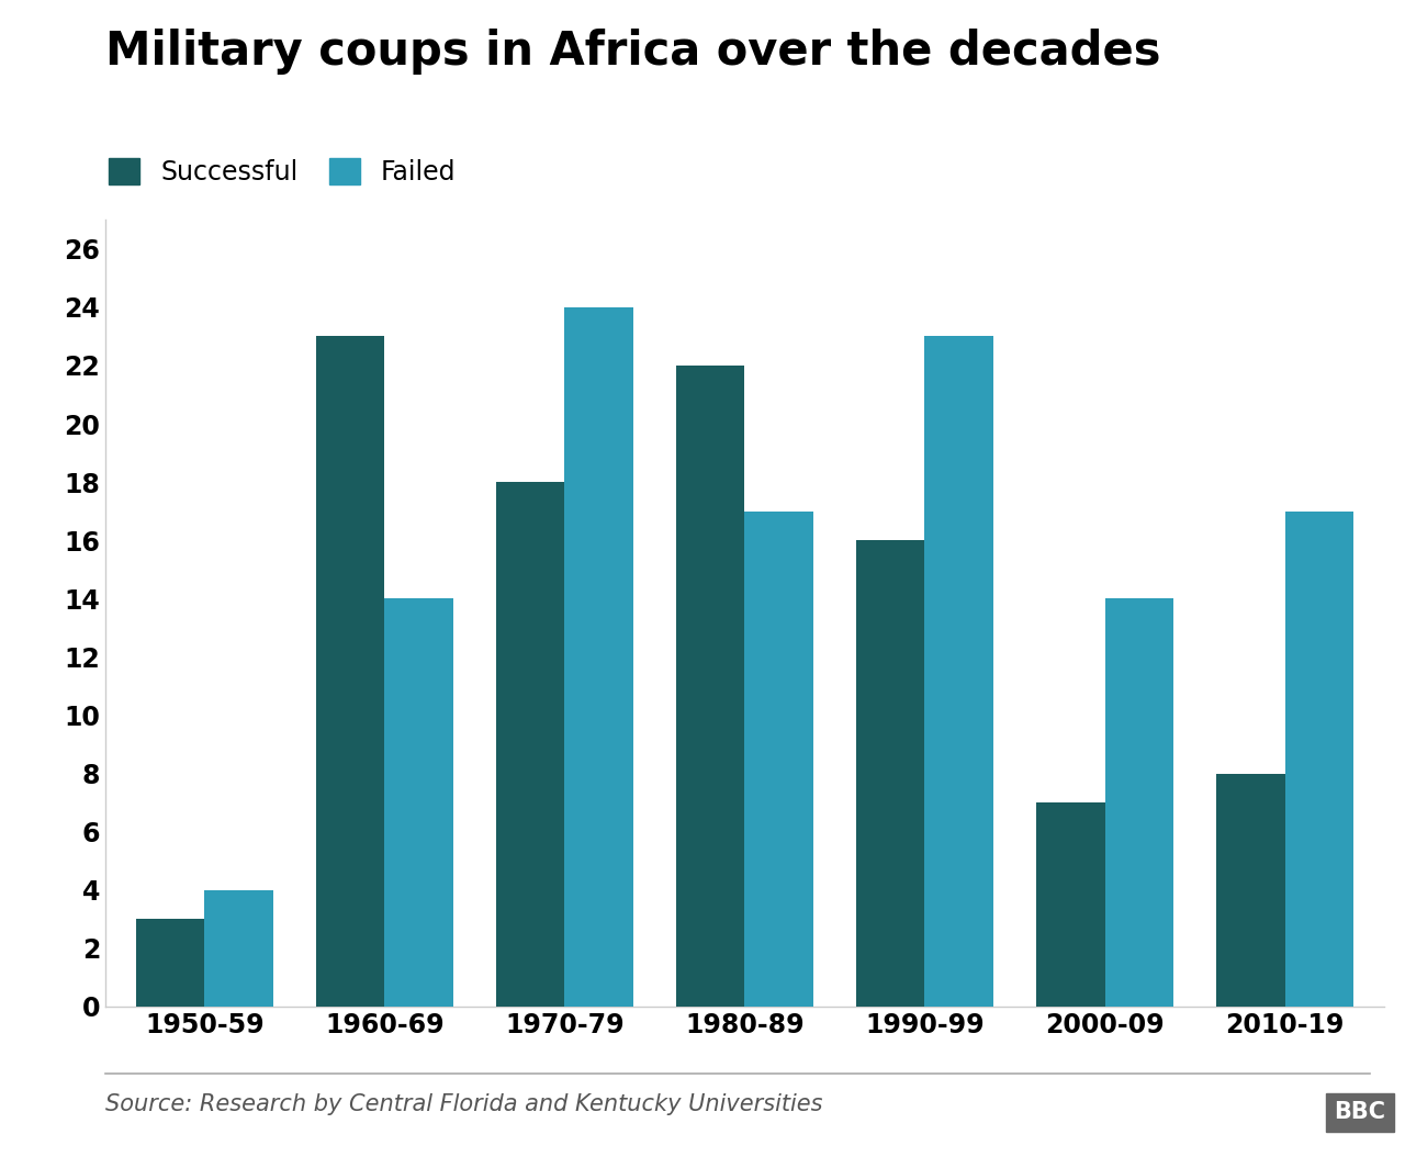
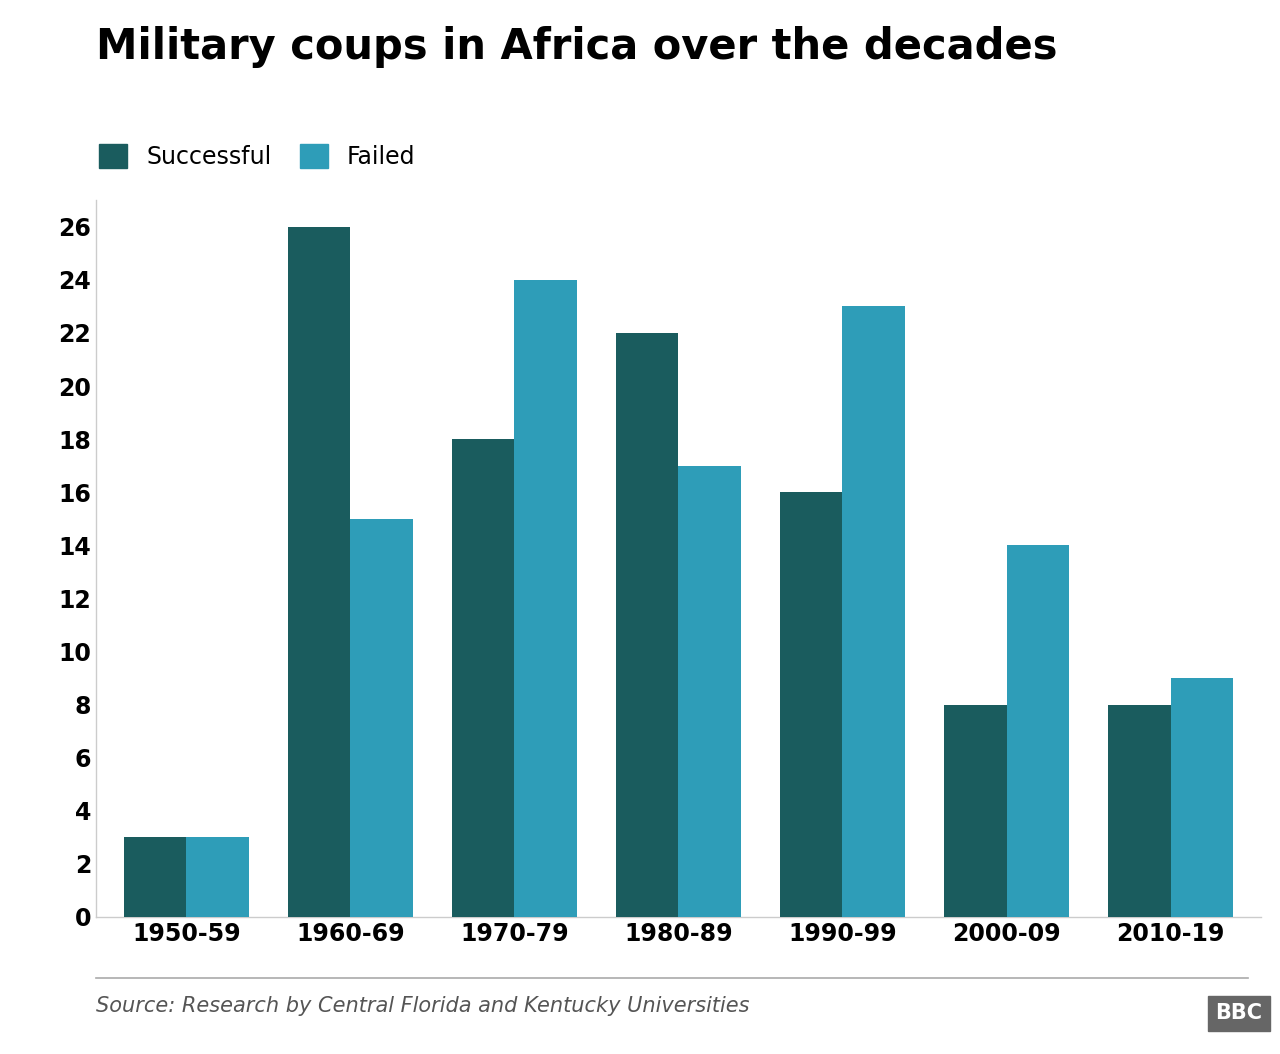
Failed/1950-59: 4 -> 3
Successful/1960-69: 23 -> 26
Failed/1960-69: 14 -> 15
Successful/2000-09: 7 -> 8
Failed/2010-19: 17 -> 9
